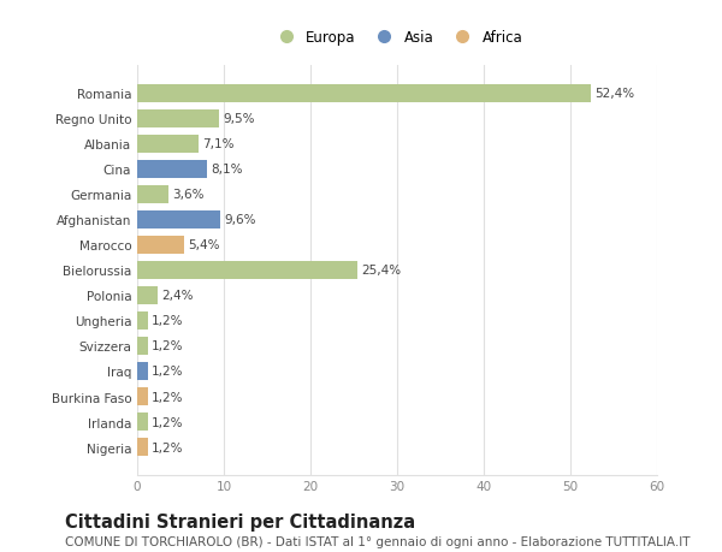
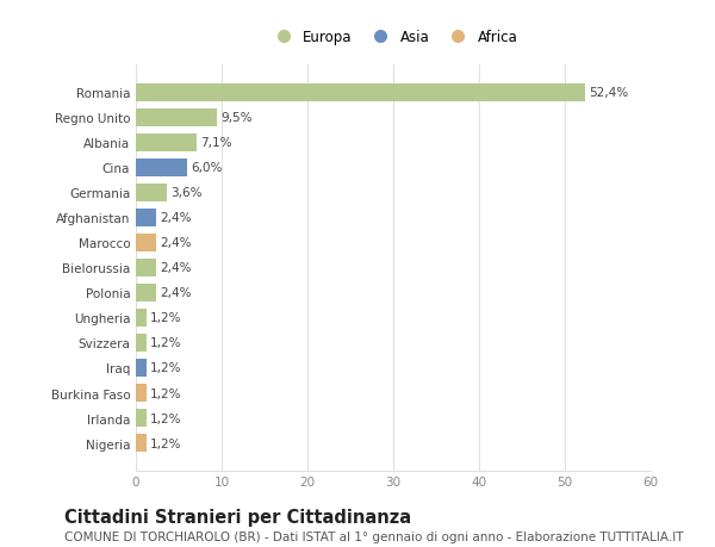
Cina: 8,1% -> 6,0%
Afghanistan: 9,6% -> 2,4%
Marocco: 5,4% -> 2,4%
Bielorussia: 25,4% -> 2,4%
